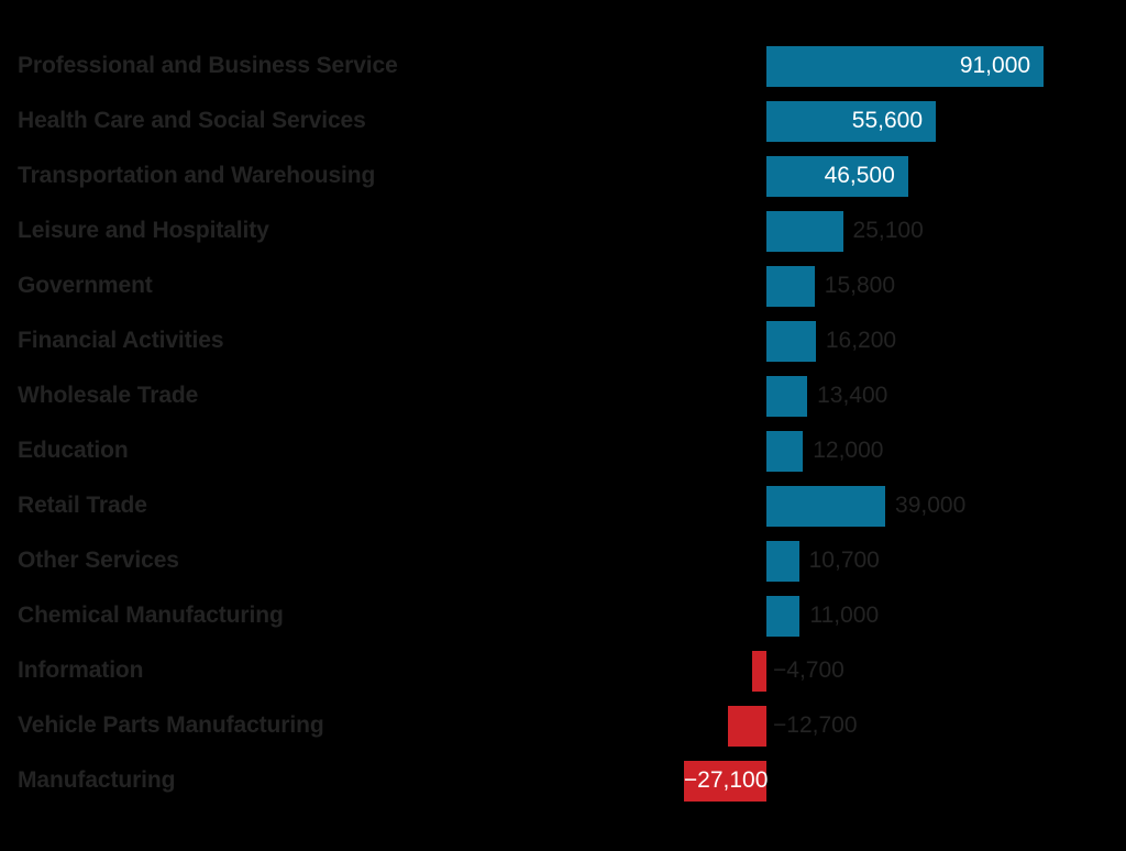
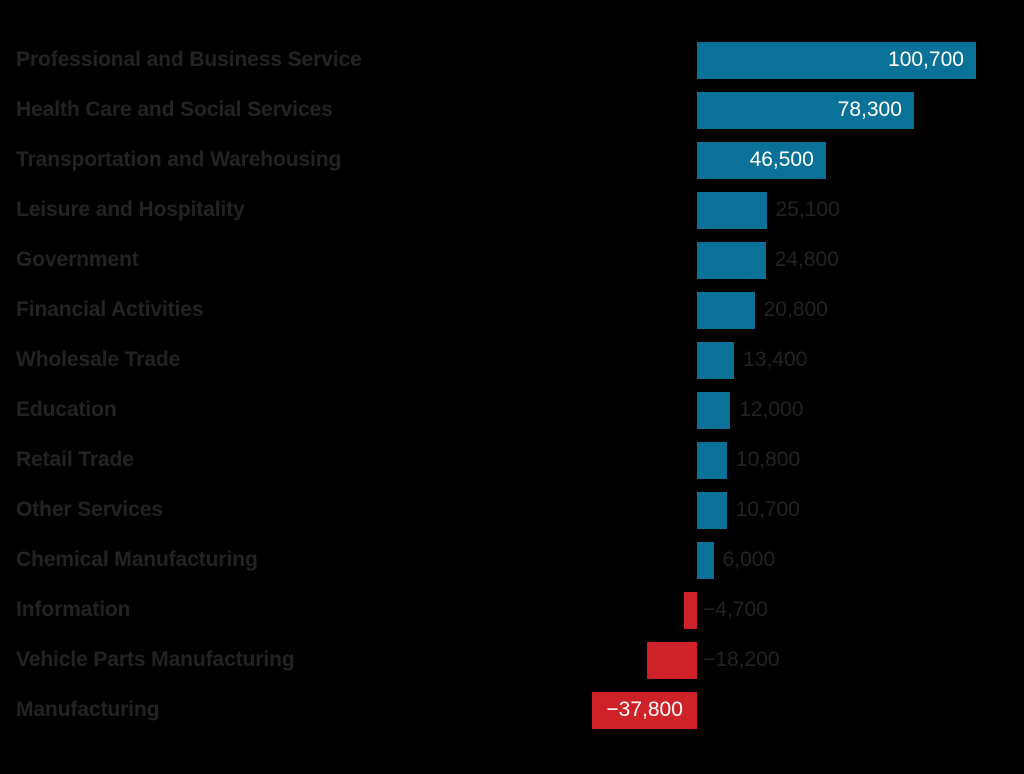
Professional and Business Service: 91,000 -> 100,700
Health Care and Social Services: 55,600 -> 78,300
Government: 15,800 -> 24,800
Financial Activities: 16,200 -> 20,800
Retail Trade: 39,000 -> 10,800
Chemical Manufacturing: 11,000 -> 6,000
Vehicle Parts Manufacturing: −12,700 -> −18,200
Manufacturing: −27,100 -> −37,800
